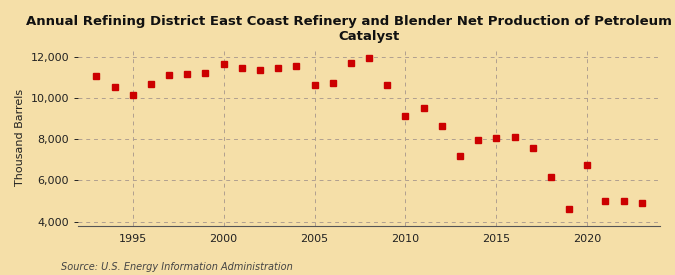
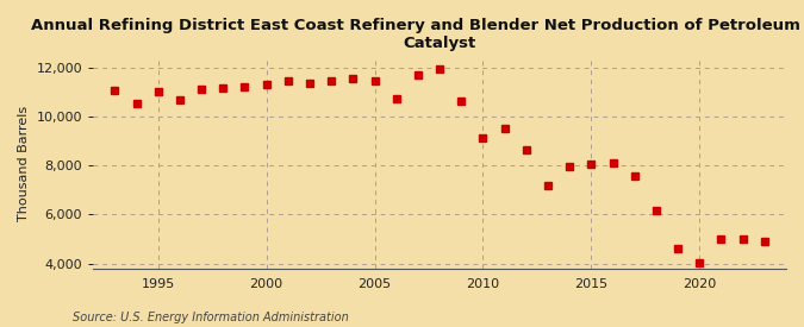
1995: 10,150 -> 11,000
2000: 11,650 -> 11,300
2005: 10,600 -> 11,450
2020: 6,750 -> 4,050
